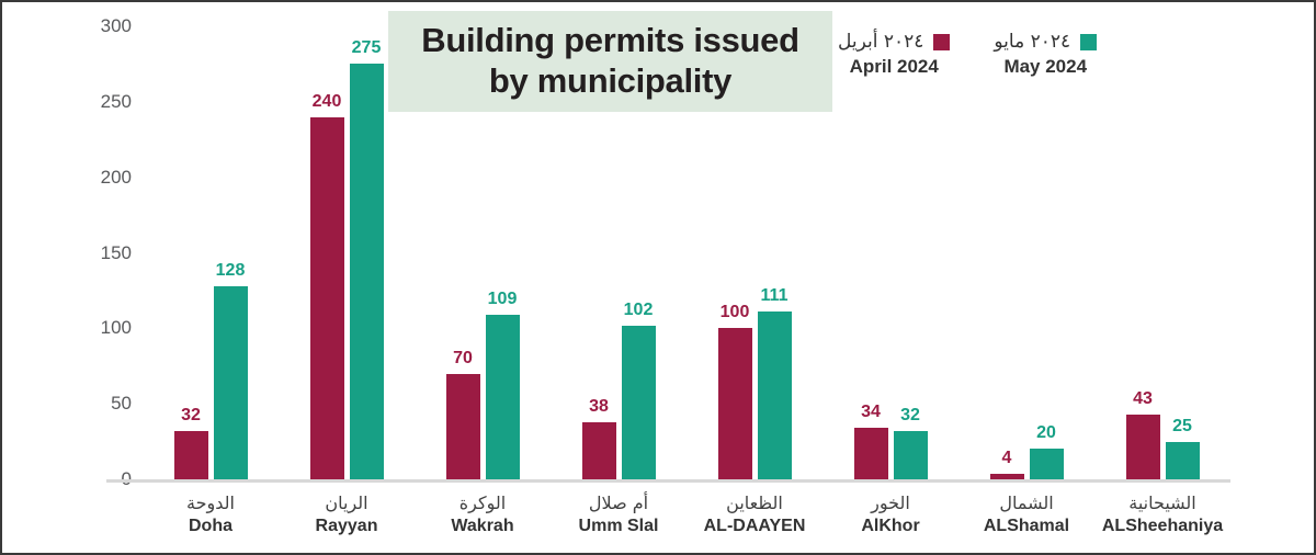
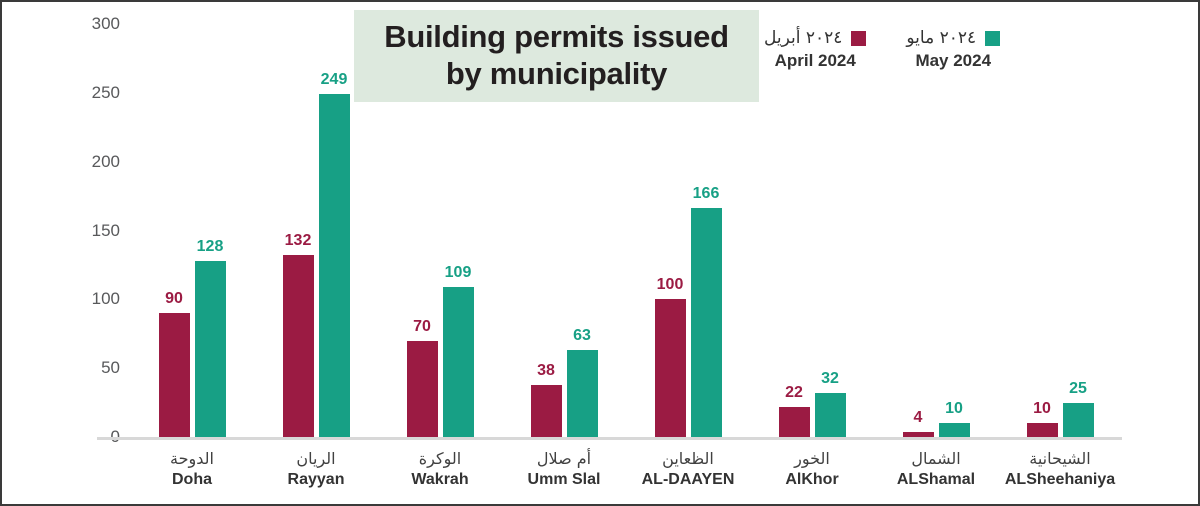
April 2024/Doha: 32 -> 90
April 2024/Rayyan: 240 -> 132
May 2024/Rayyan: 275 -> 249
May 2024/Umm Slal: 102 -> 63
May 2024/AL-DAAYEN: 111 -> 166
April 2024/AlKhor: 34 -> 22
May 2024/ALShamal: 20 -> 10
April 2024/ALSheehaniya: 43 -> 10
